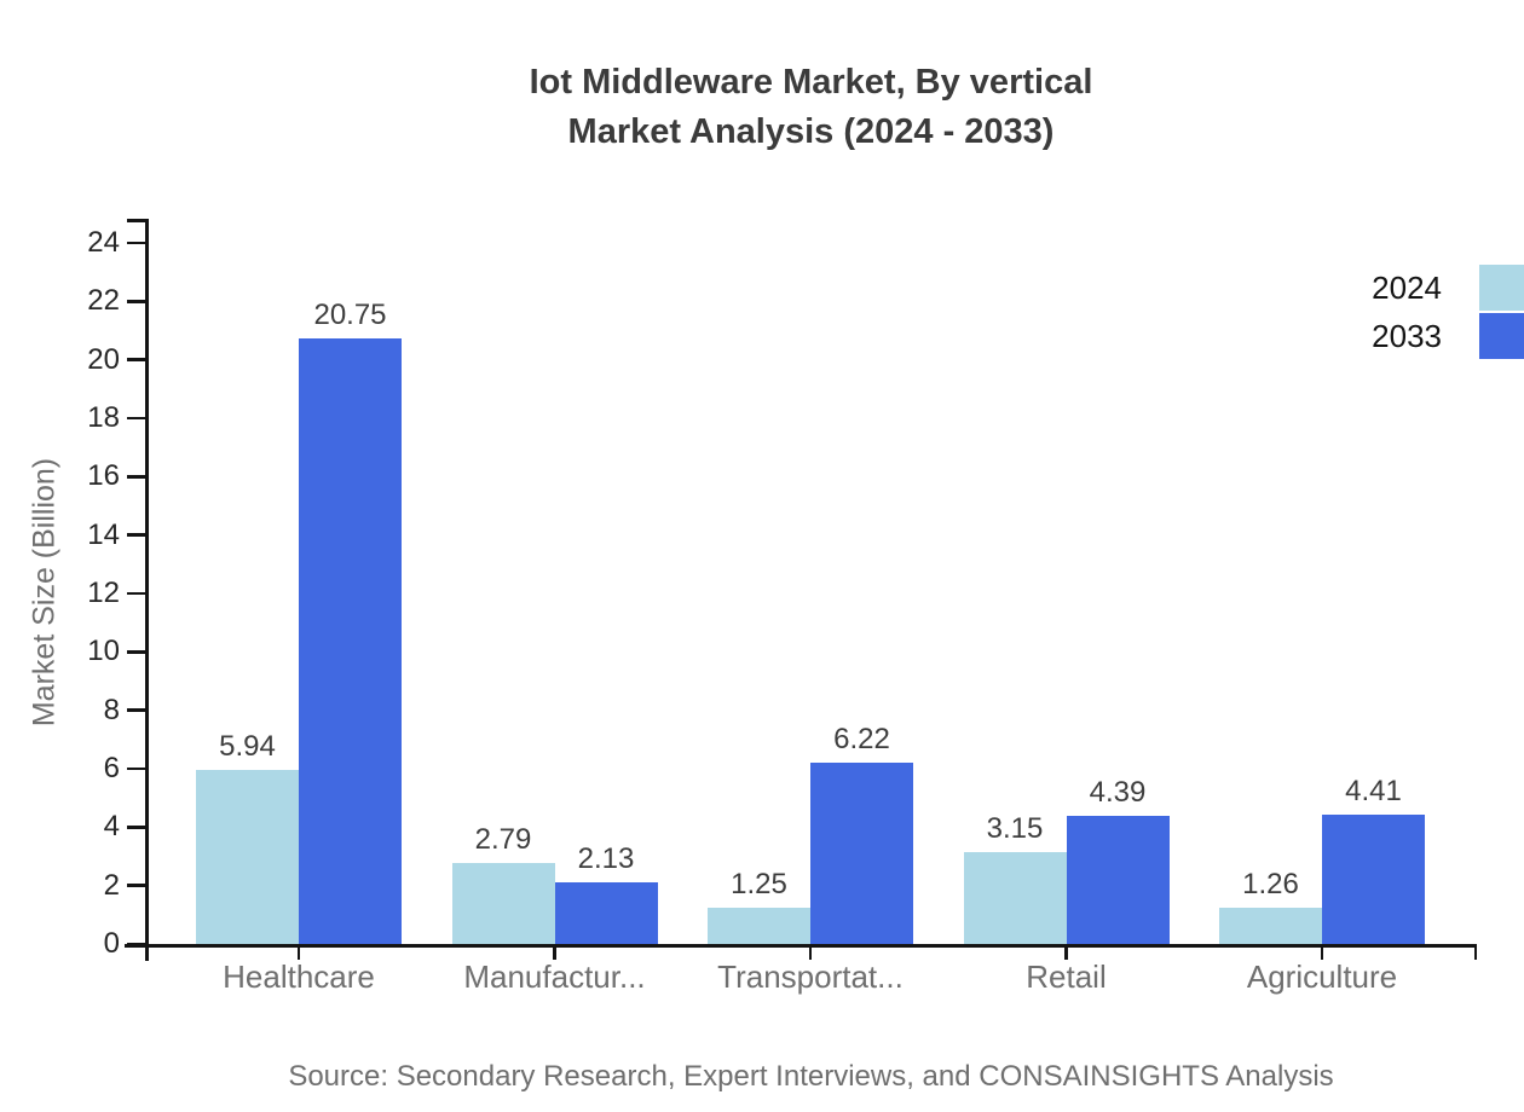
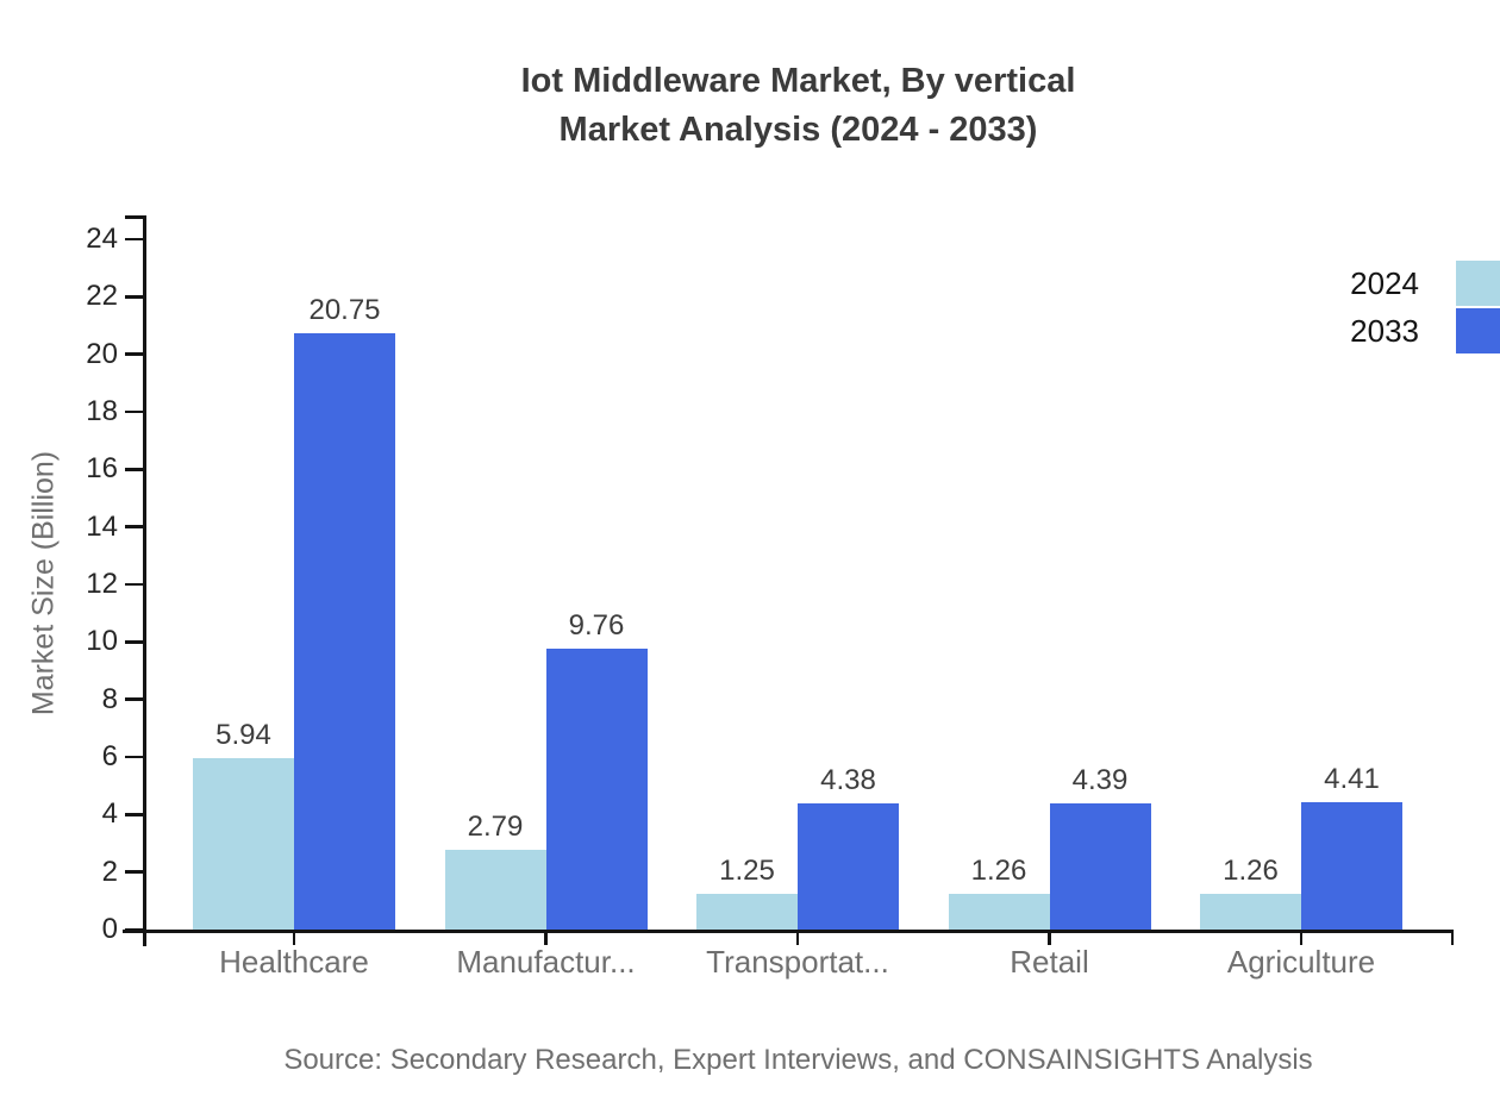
2033/Manufactur...: 2.13 -> 9.76
2033/Transportat...: 6.22 -> 4.38
2024/Retail: 3.15 -> 1.26
